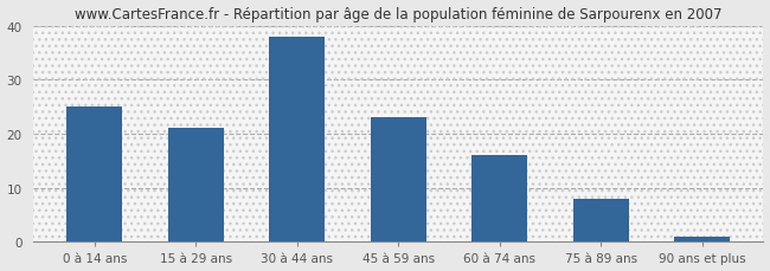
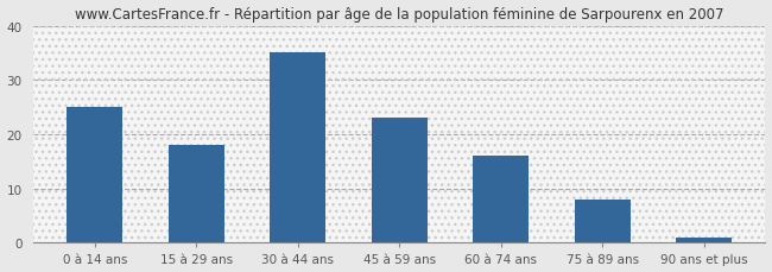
15 à 29 ans: 21 -> 18
30 à 44 ans: 38 -> 35
